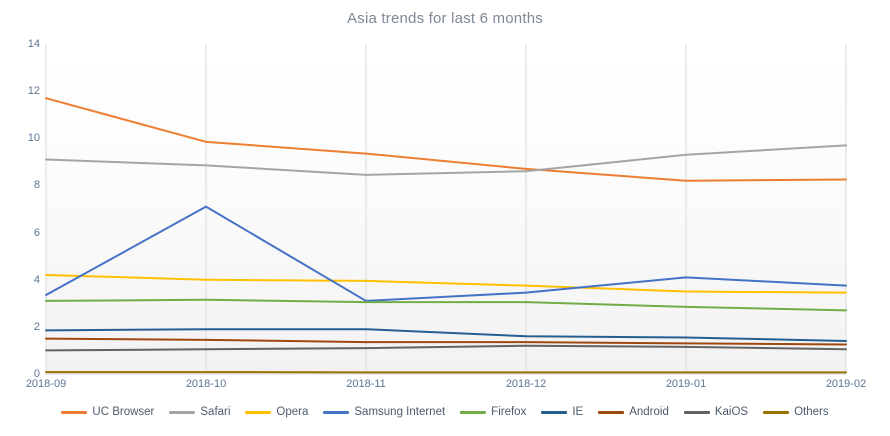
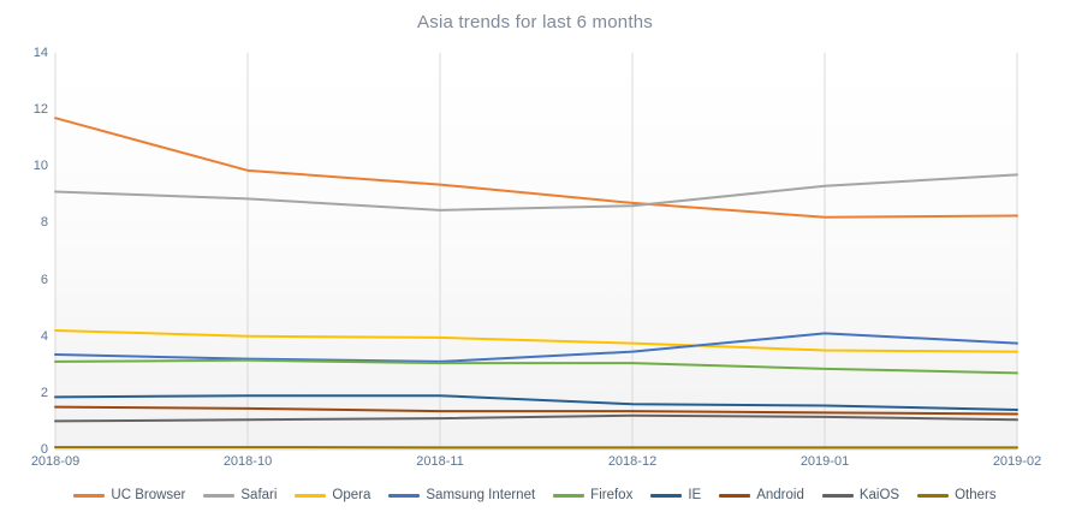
Samsung Internet/2018-10: 7.1 -> 3.2
